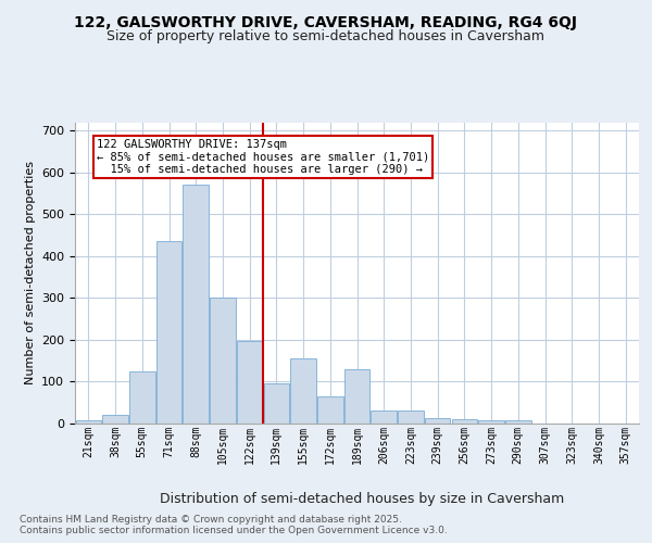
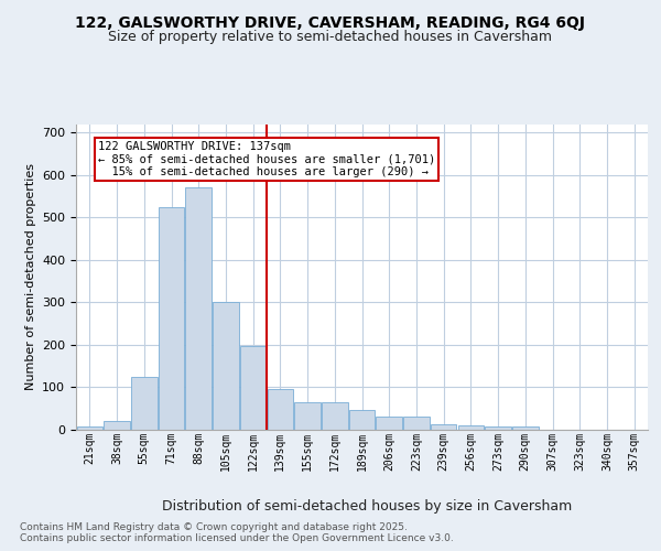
71sqm: 435 -> 525
155sqm: 155 -> 65
189sqm: 130 -> 48
